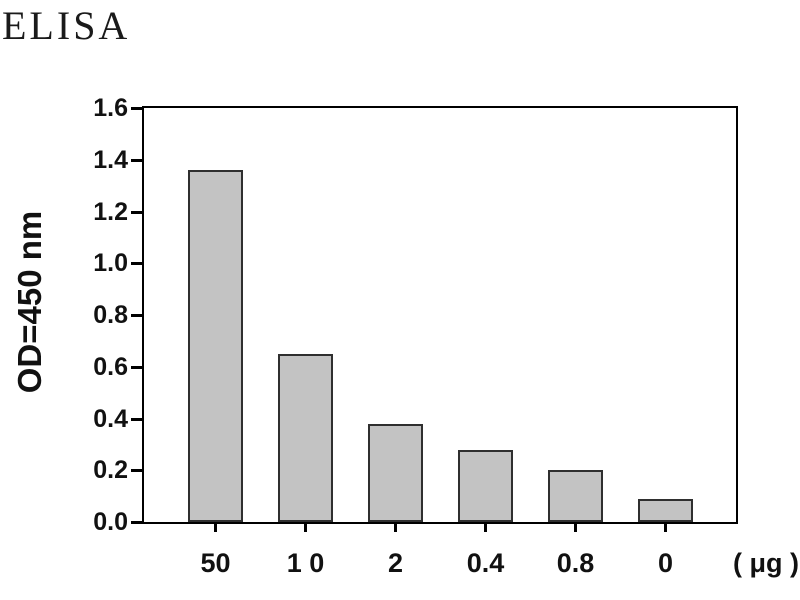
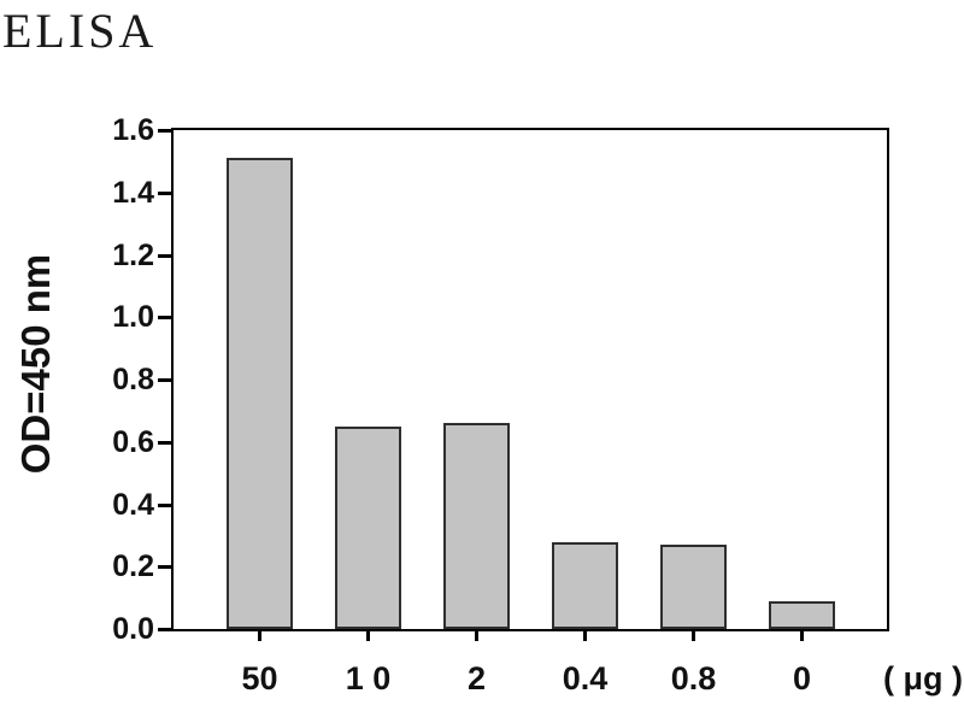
50: 1.36 -> 1.51
2: 0.38 -> 0.66
0.8: 0.20 -> 0.27
